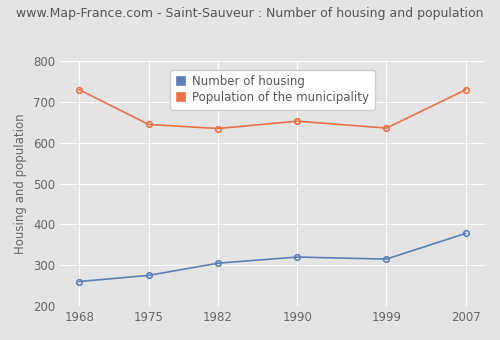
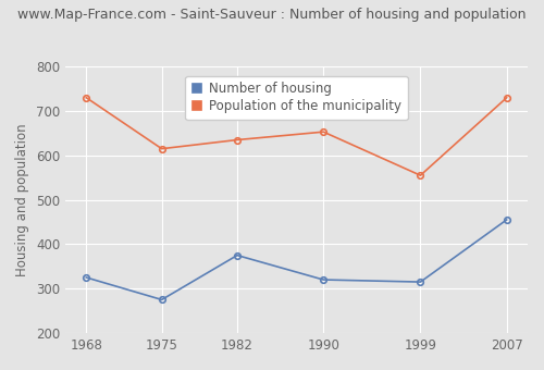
Number of housing/1968: 260 -> 325
Population of the municipality/1975: 645 -> 615
Number of housing/1982: 305 -> 375
Population of the municipality/1999: 636 -> 555
Number of housing/2007: 378 -> 455
